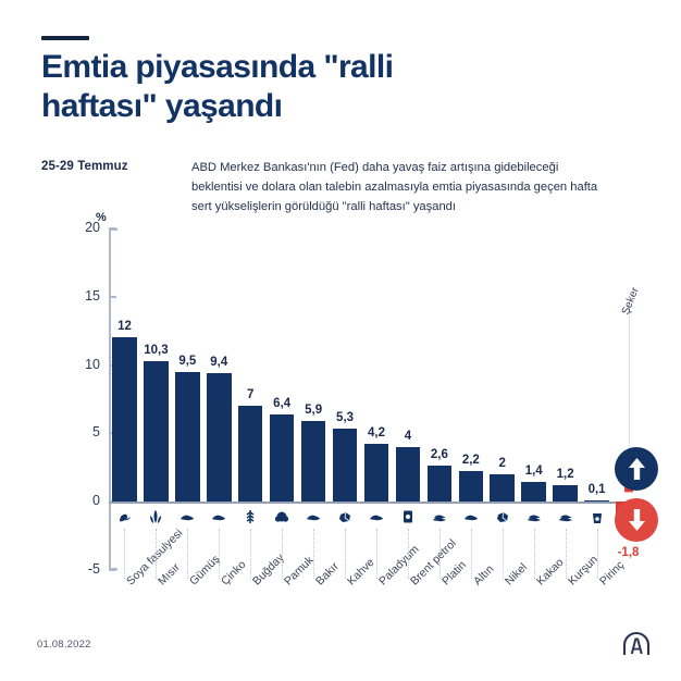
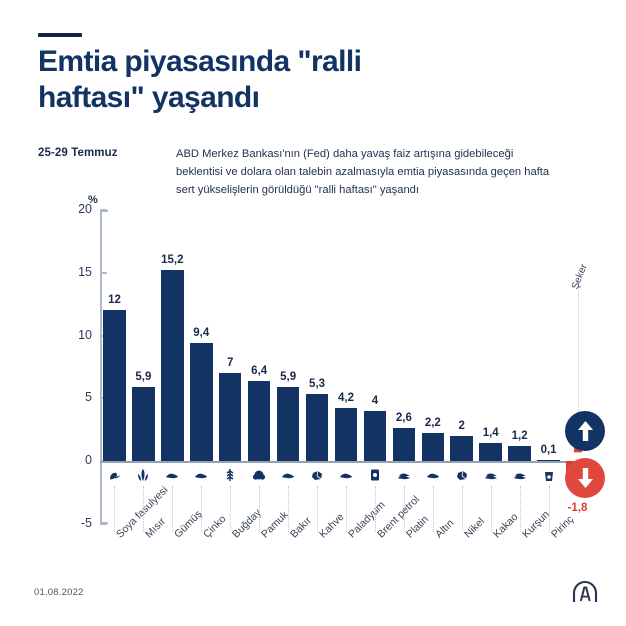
Mısır: 10,3 -> 5,9
Gümüş: 9,5 -> 15,2
